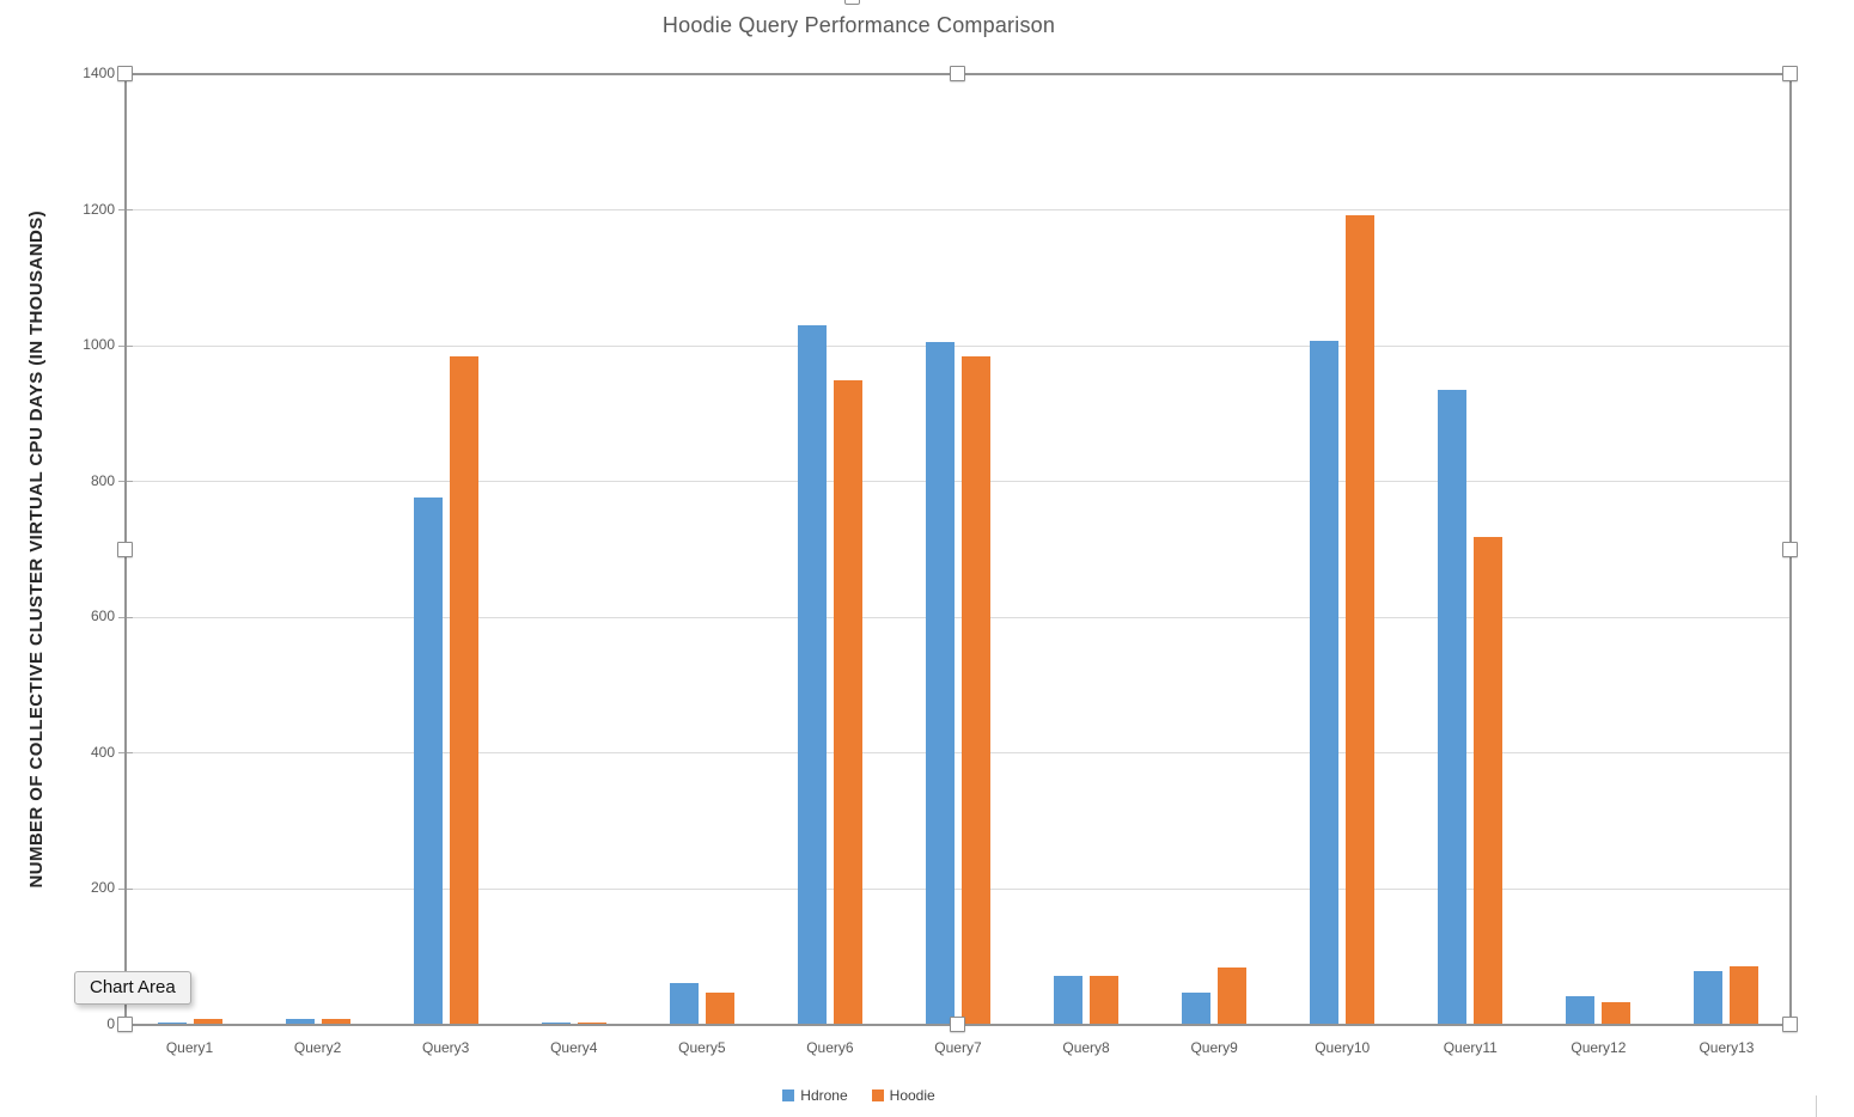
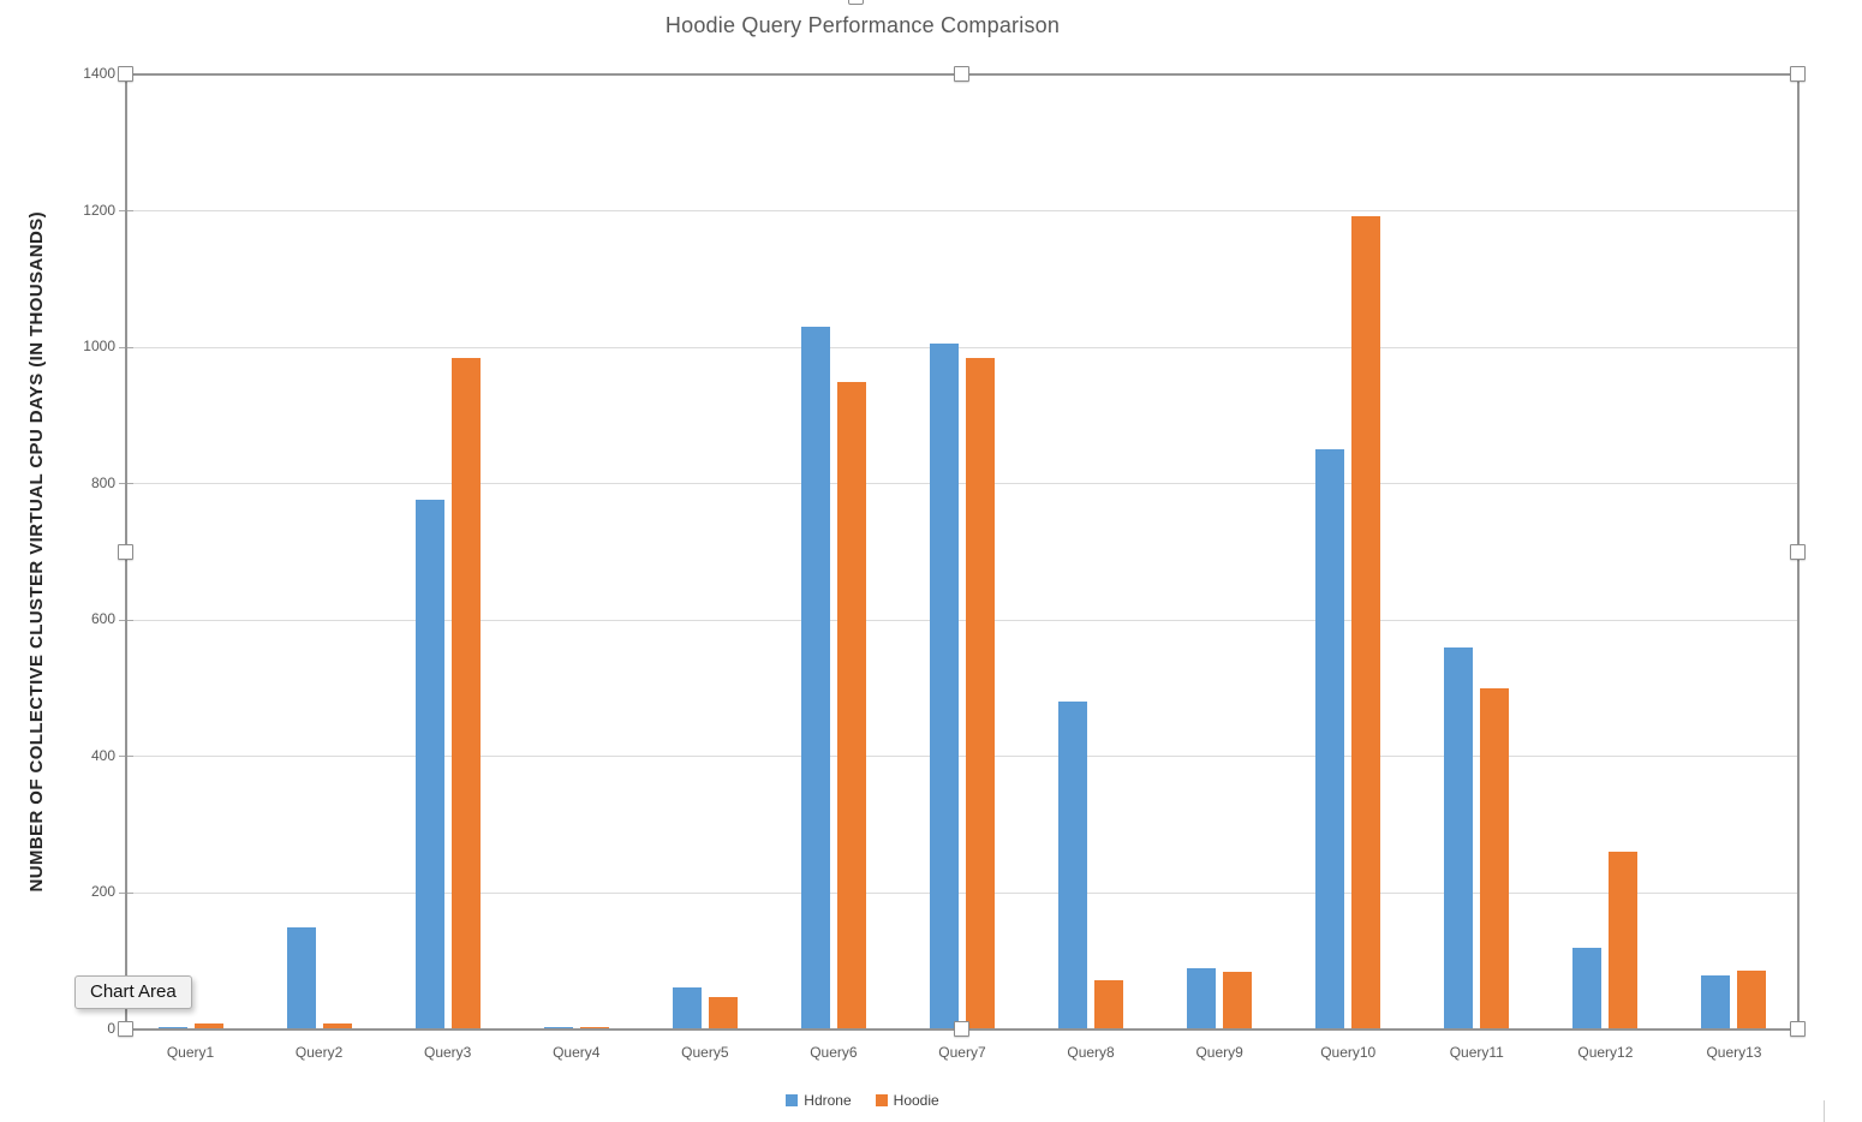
Hdrone/Query2: 10 -> 150
Hdrone/Query8: 70 -> 480
Hdrone/Query9: 50 -> 90
Hdrone/Query10: 1010 -> 850
Hdrone/Query11: 940 -> 560
Hoodie/Query11: 720 -> 500
Hdrone/Query12: 40 -> 120
Hoodie/Query12: 30 -> 260
